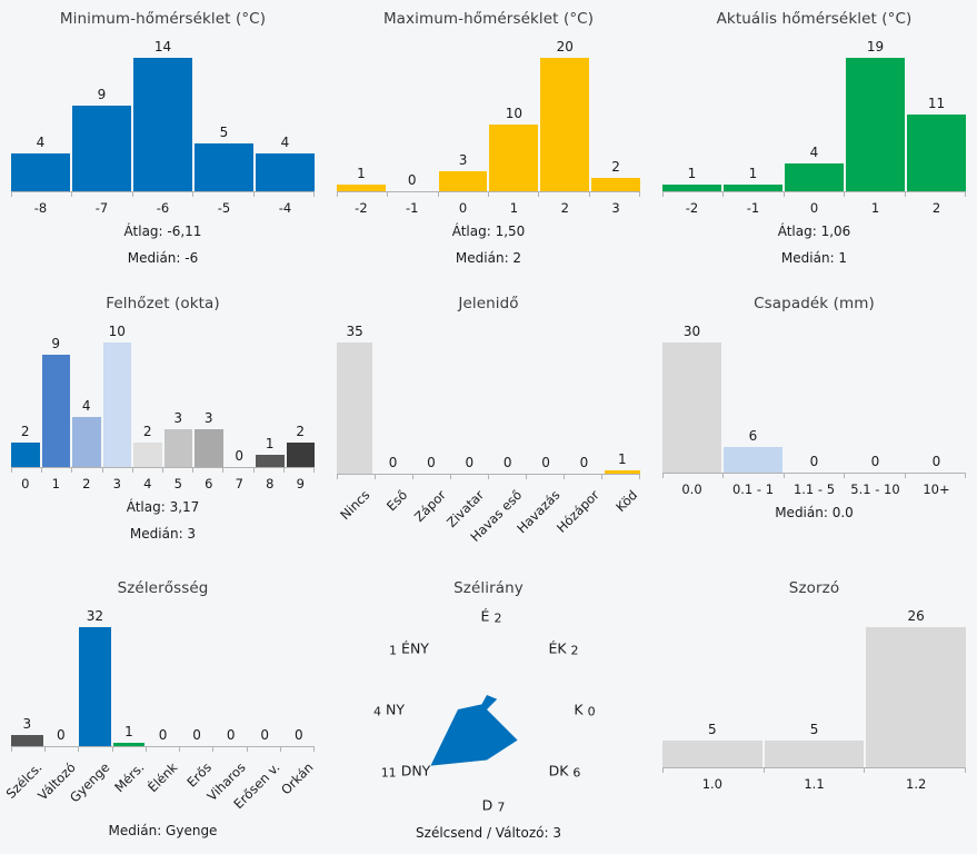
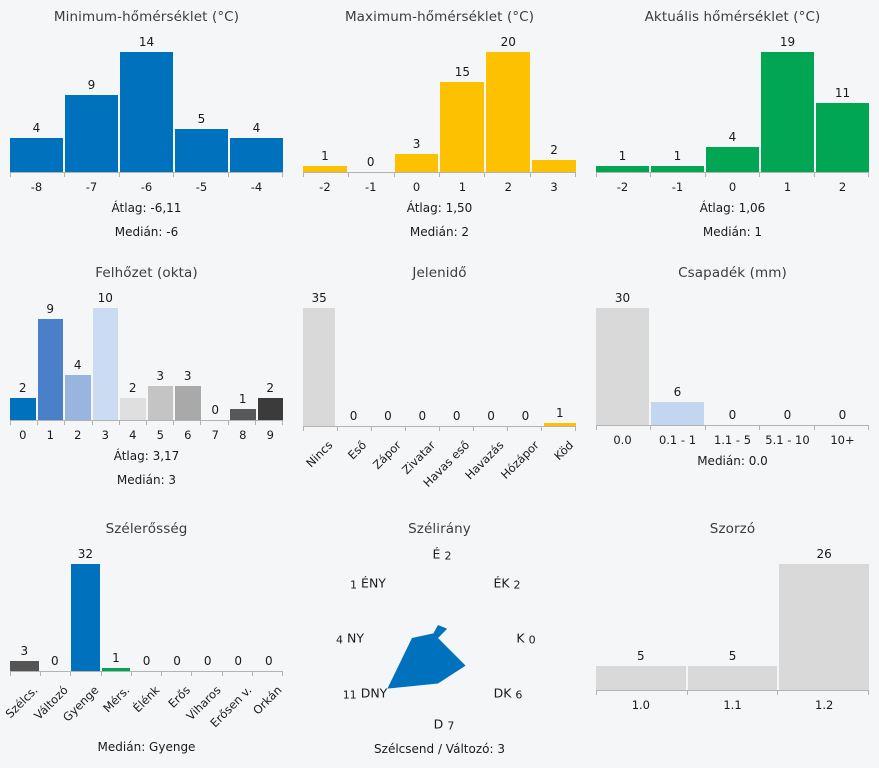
Maximum-hőmérséklet (°C)/1: 10 -> 15
